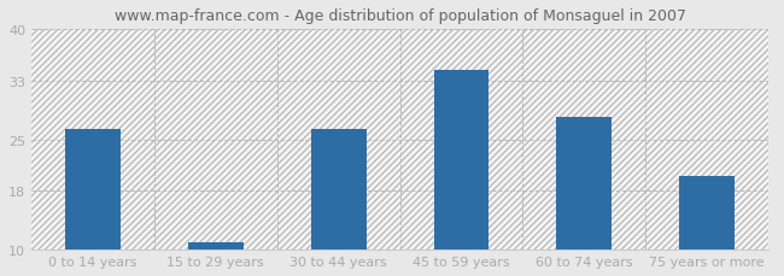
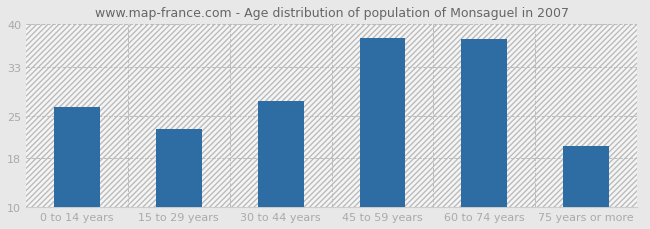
15 to 29 years: 11.0 -> 22.8
30 to 44 years: 26.5 -> 27.4
45 to 59 years: 34.5 -> 37.8
60 to 74 years: 28.0 -> 37.6
